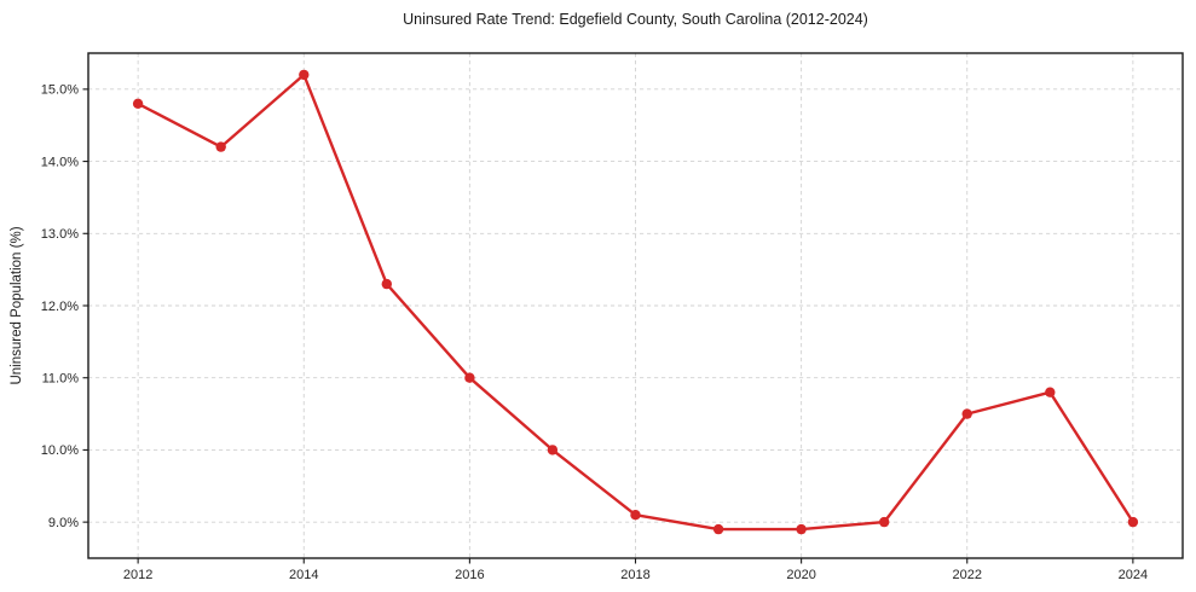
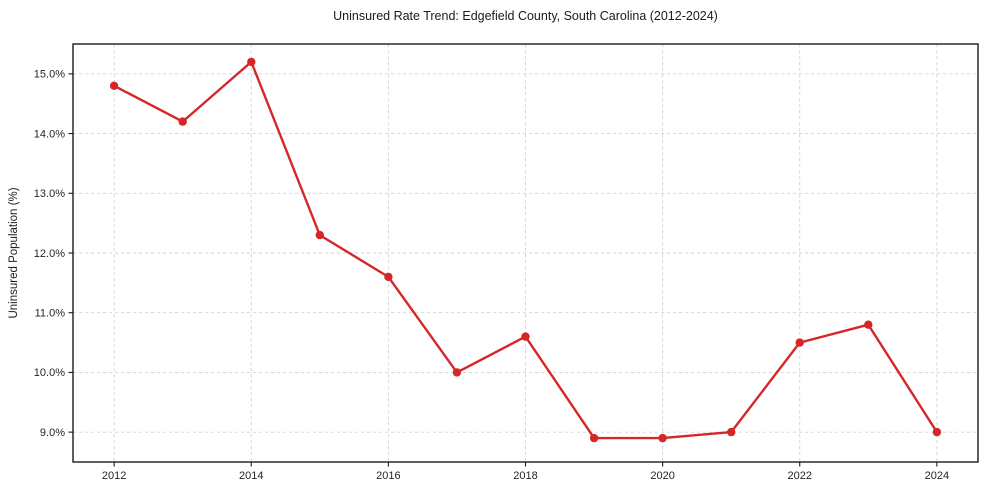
2016: 11.0% -> 11.6%
2018: 9.1% -> 10.6%
